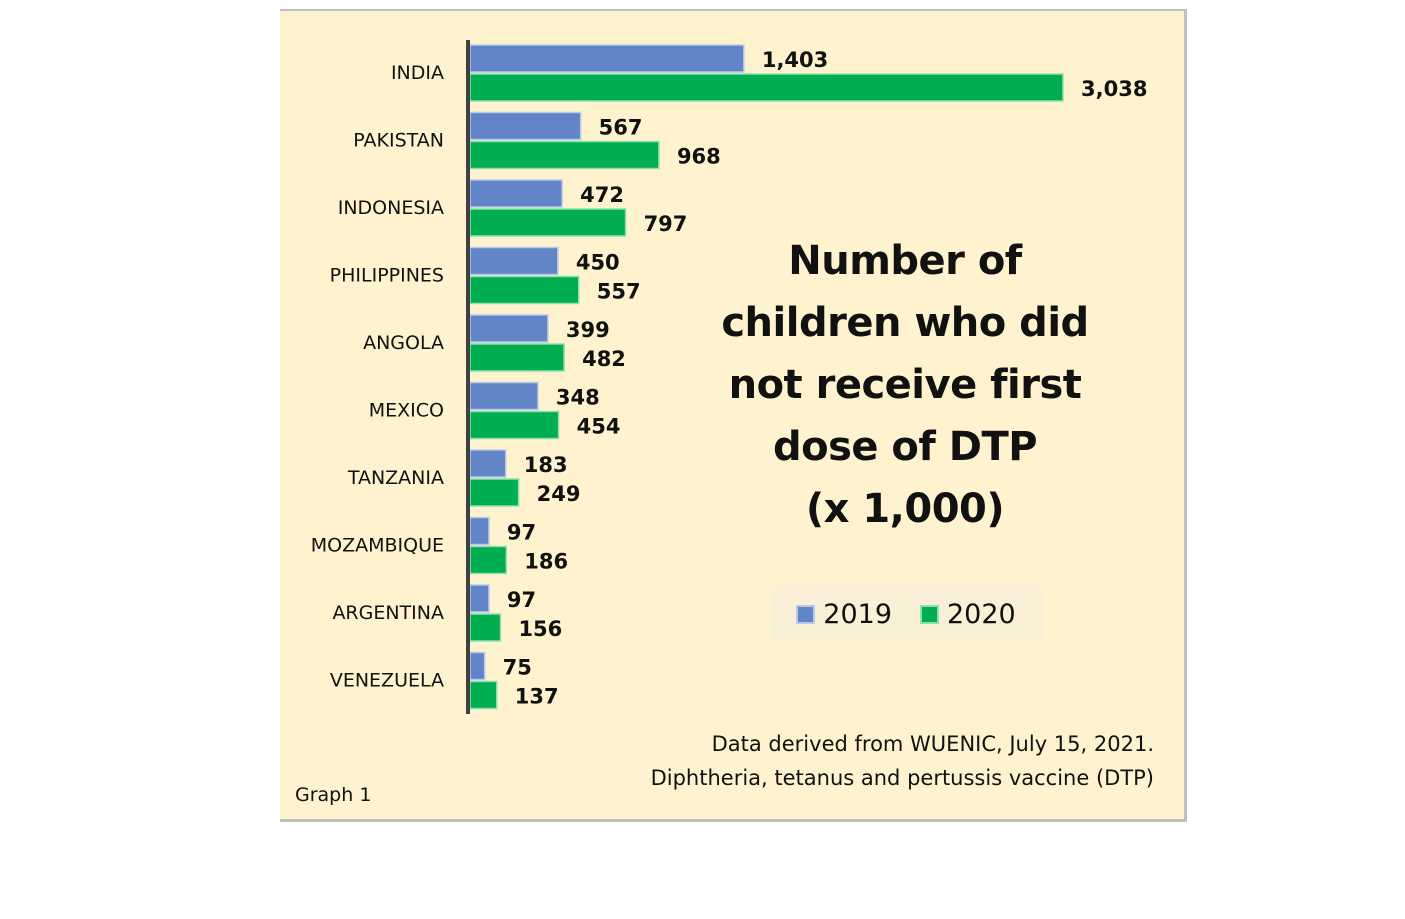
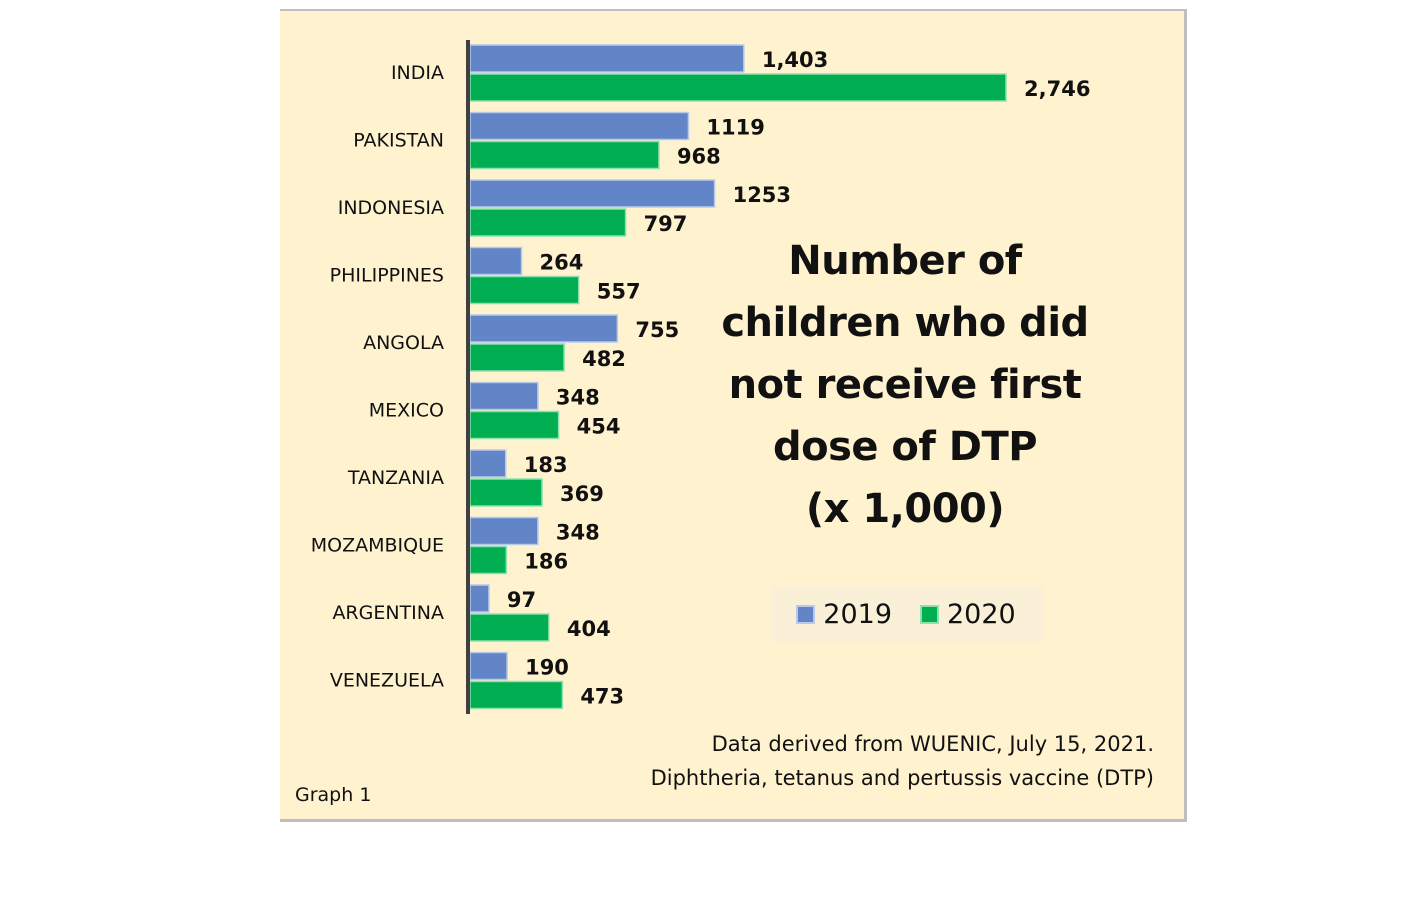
2020/INDIA: 3,038 -> 2,746
2019/PAKISTAN: 567 -> 1119
2019/INDONESIA: 472 -> 1253
2019/PHILIPPINES: 450 -> 264
2019/ANGOLA: 399 -> 755
2020/TANZANIA: 249 -> 369
2019/MOZAMBIQUE: 97 -> 348
2020/ARGENTINA: 156 -> 404
2019/VENEZUELA: 75 -> 190
2020/VENEZUELA: 137 -> 473
